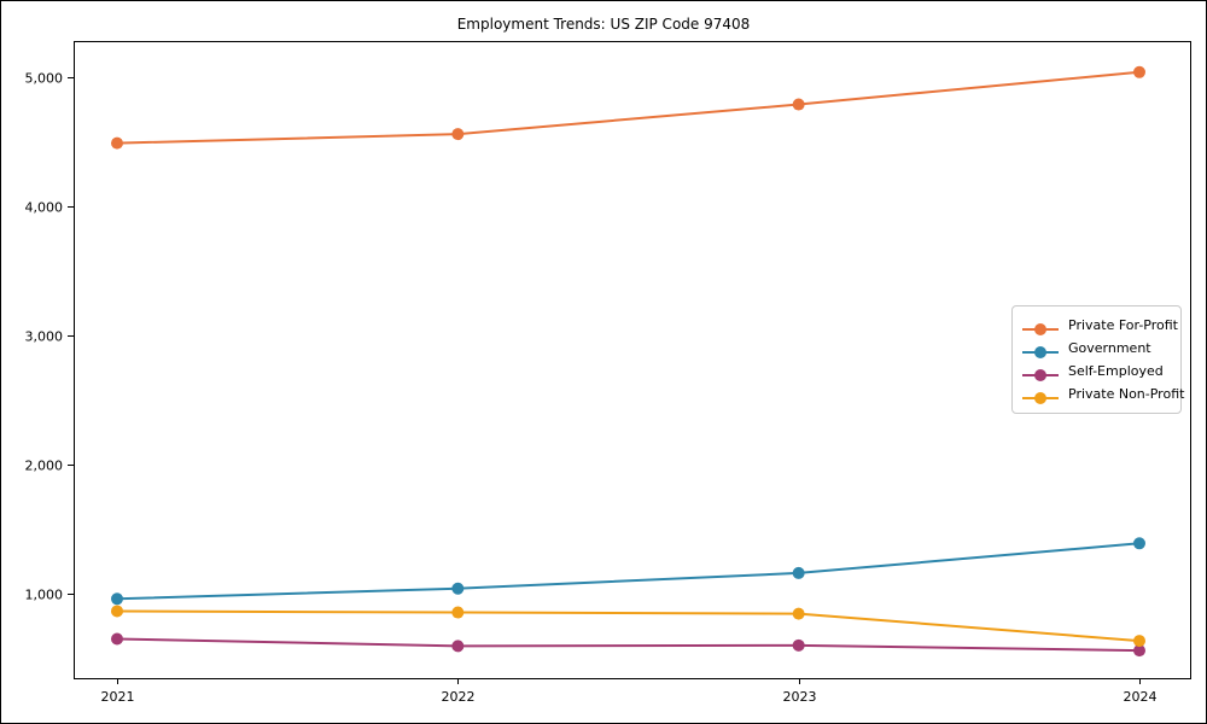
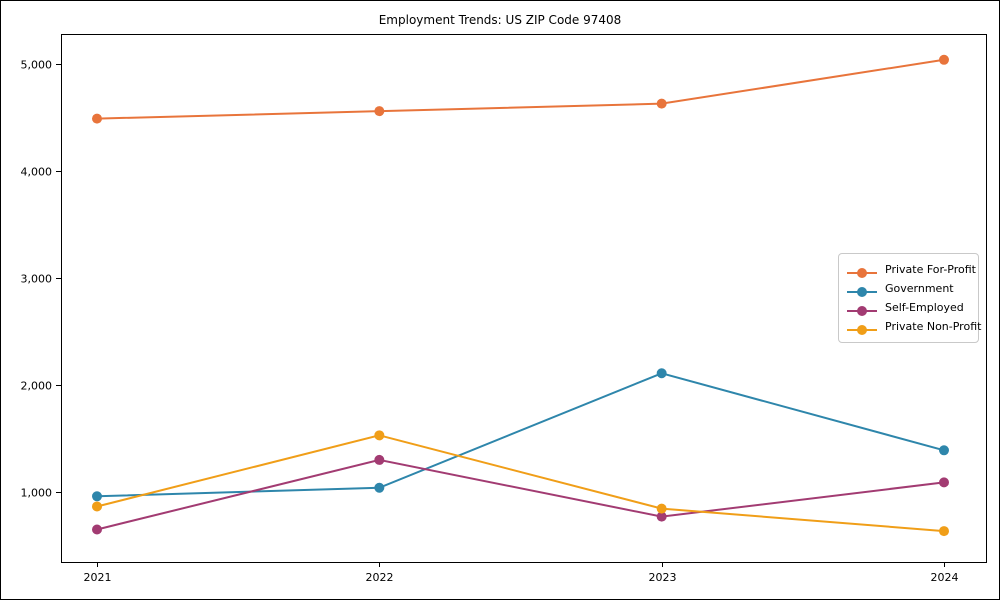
Self-Employed/2022: 600 -> 1300
Private Non-Profit/2022: 860 -> 1530
Private For-Profit/2023: 4790 -> 4630
Government/2023: 1160 -> 2110
Self-Employed/2023: 600 -> 770
Self-Employed/2024: 560 -> 1090
